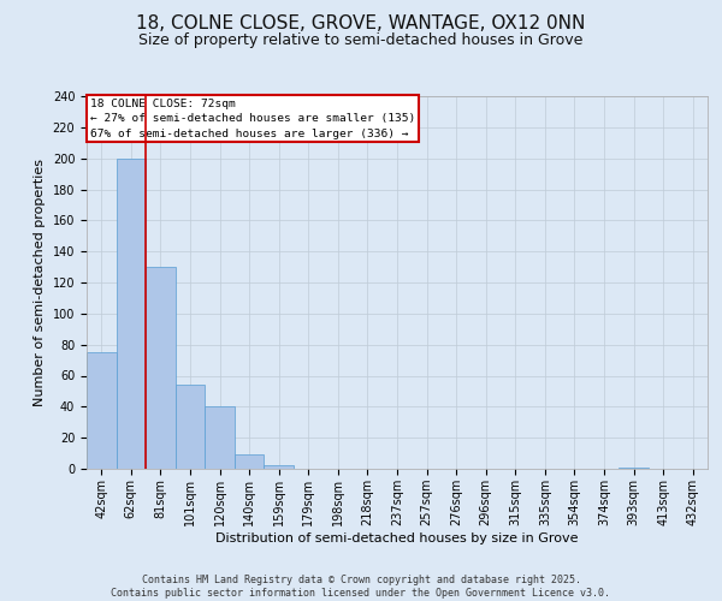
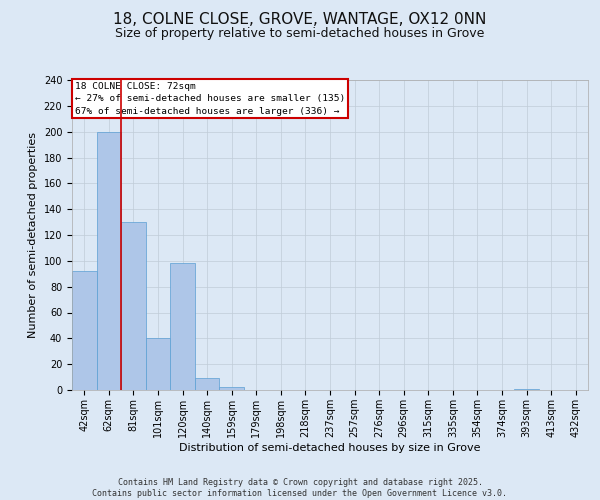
42sqm: 75 -> 92
101sqm: 54 -> 40
120sqm: 40 -> 98
